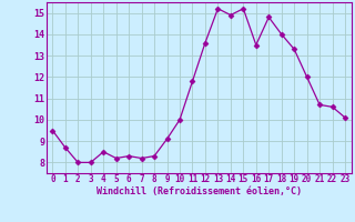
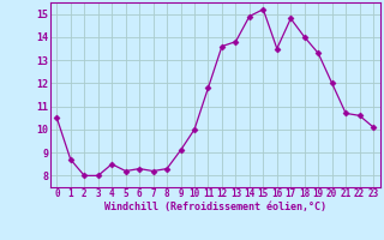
0: 9.5 -> 10.5
13: 15.2 -> 13.8
